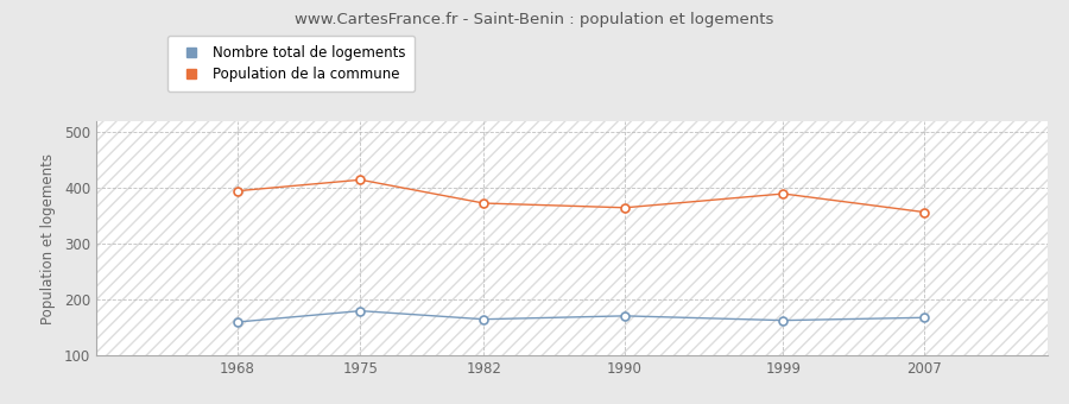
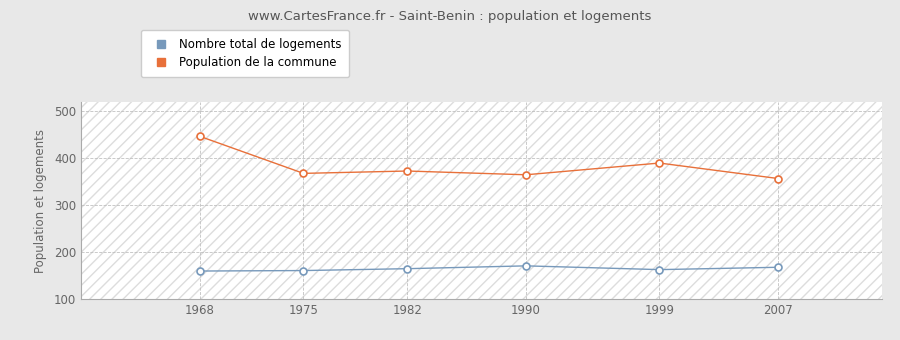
Population de la commune/1968: 395 -> 447
Nombre total de logements/1975: 180 -> 161
Population de la commune/1975: 415 -> 368
